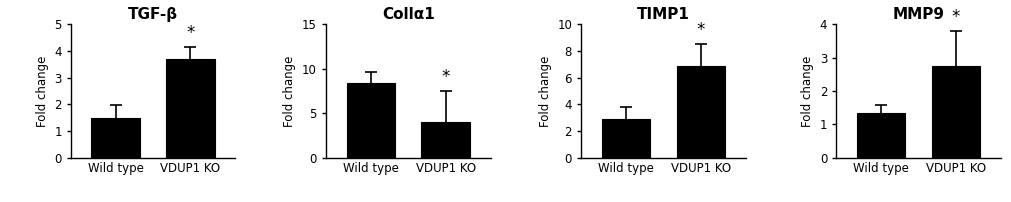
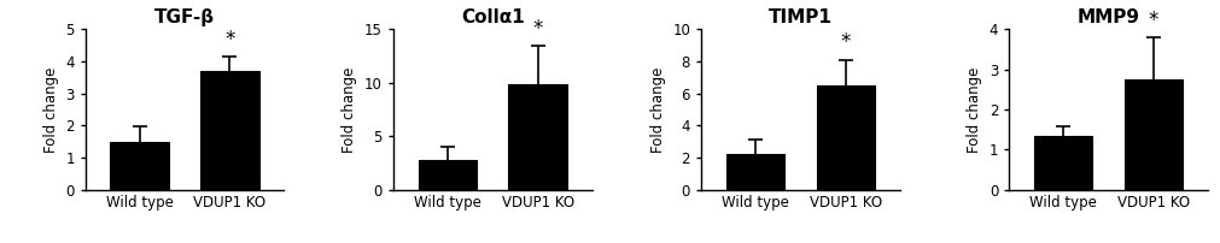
Collα1/Wild type: 8.4 -> 2.8
Collα1/VDUP1 KO: 4.0 -> 9.9
TIMP1/Wild type: 2.9 -> 2.2
TIMP1/VDUP1 KO: 6.9 -> 6.5
